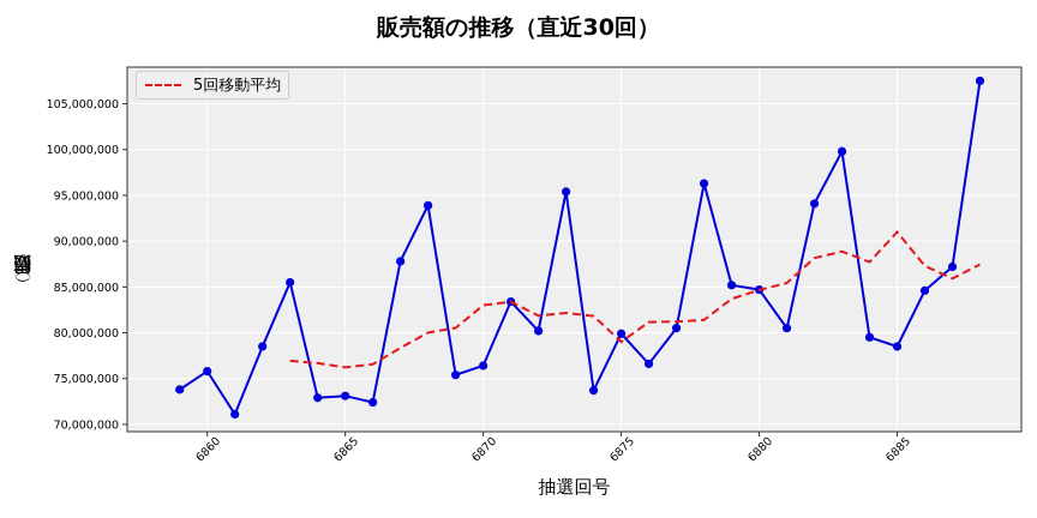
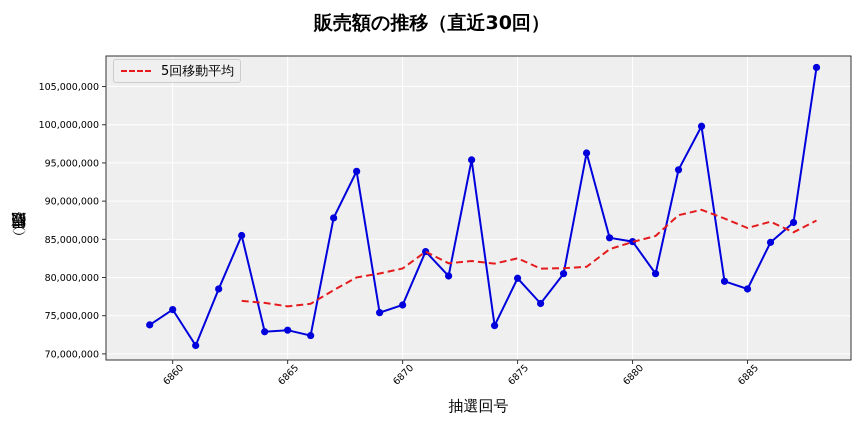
5回移動平均/6870: 83000000 -> 81000000
5回移動平均/6875: 79000000 -> 83000000
5回移動平均/6885: 91000000 -> 86000000
